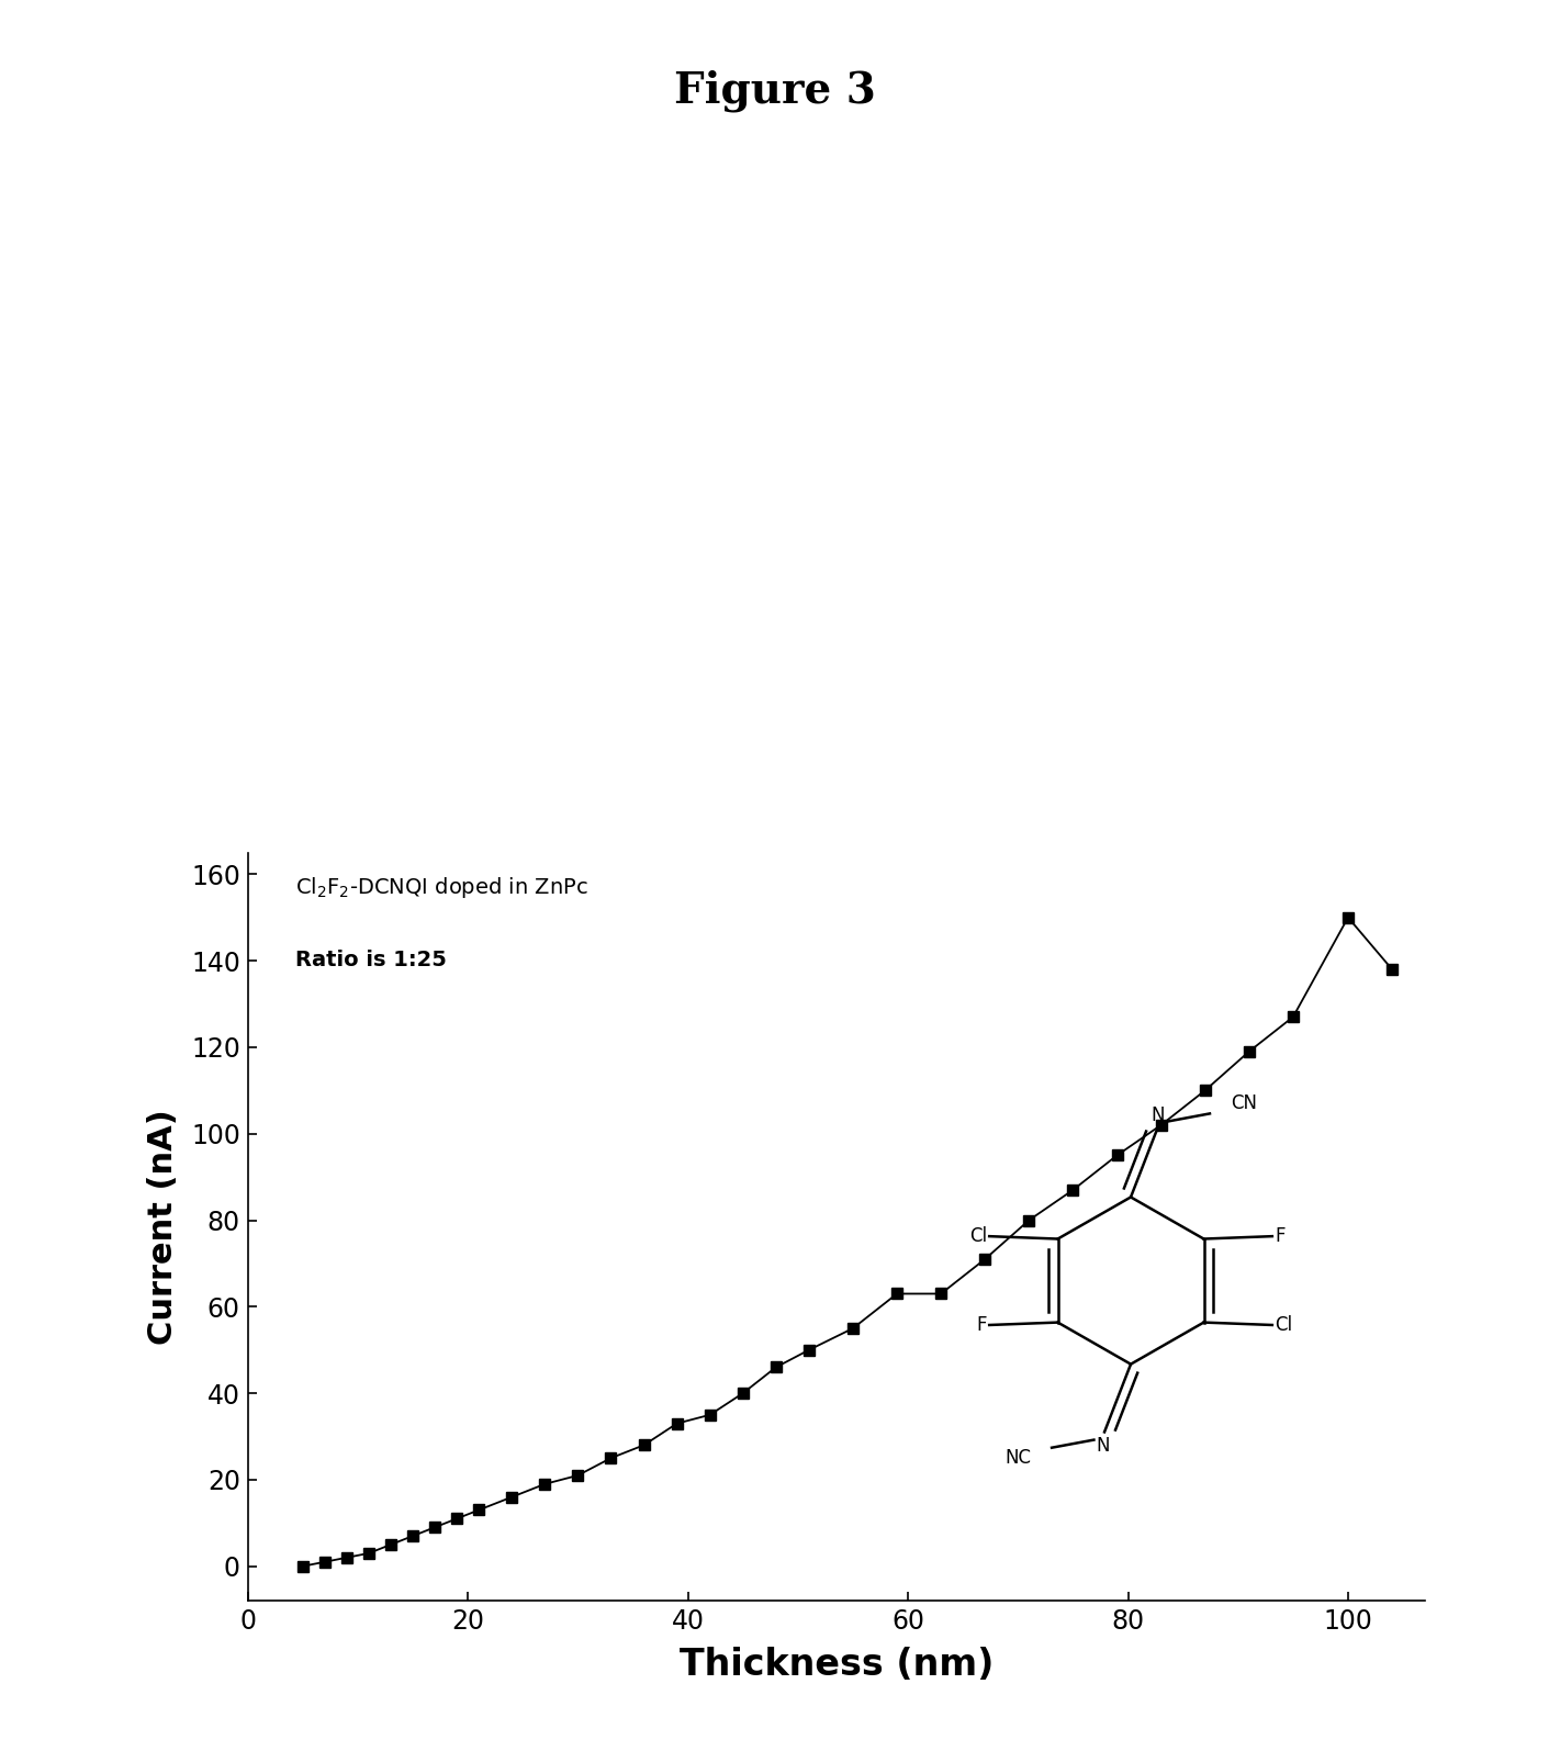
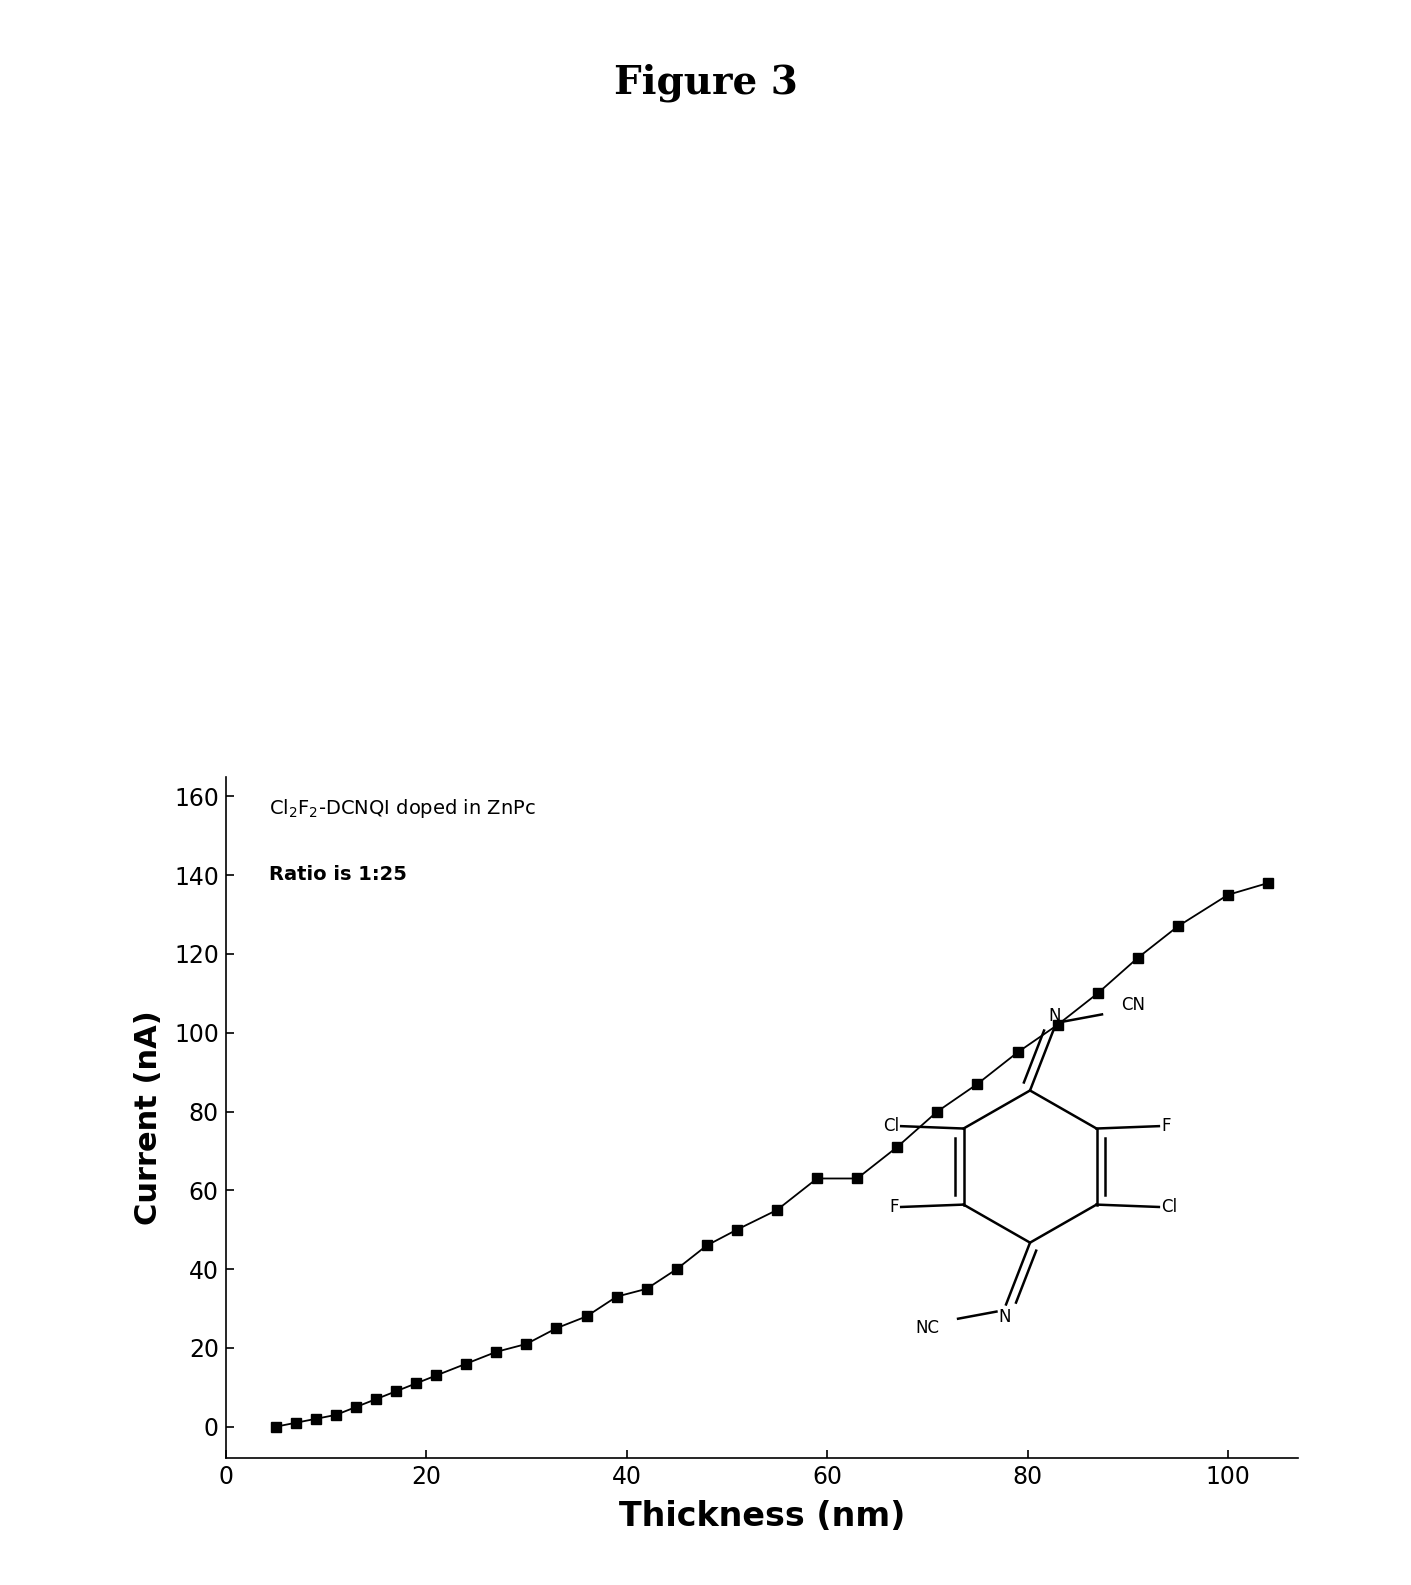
100: 150 -> 135
